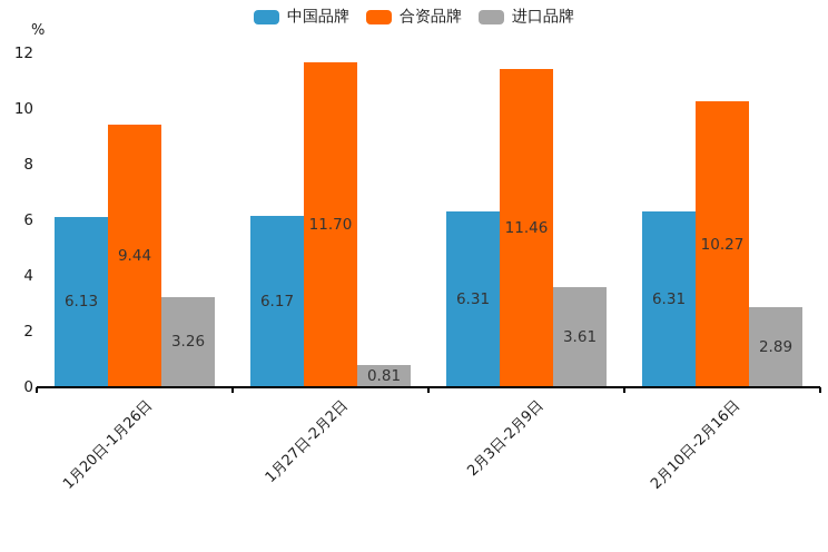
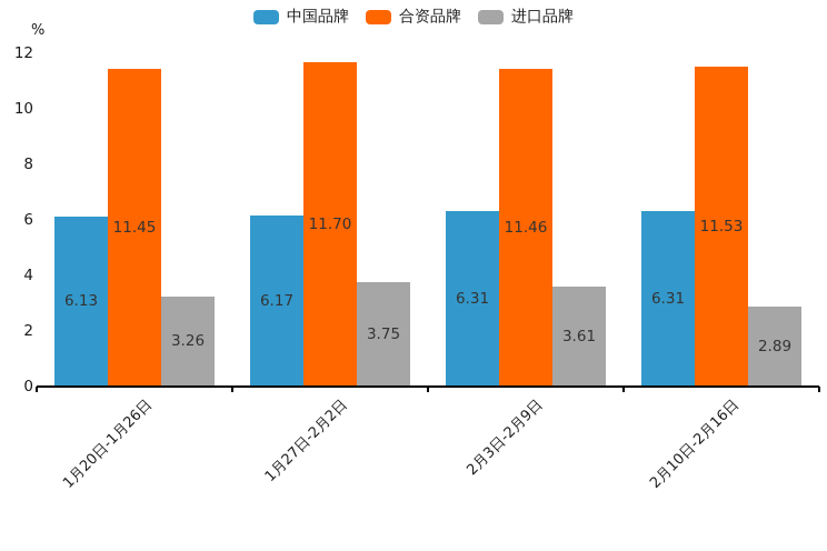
合资品牌/1月20日-1月26日: 9.44 -> 11.45
进口品牌/1月27日-2月2日: 0.81 -> 3.75
合资品牌/2月10日-2月16日: 10.27 -> 11.53
